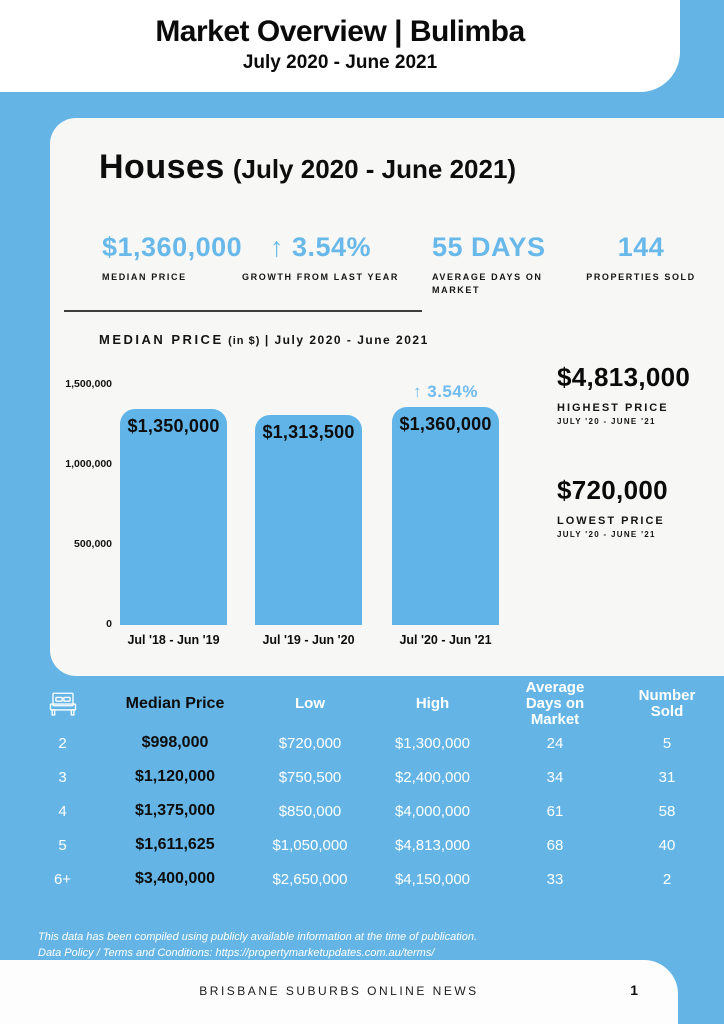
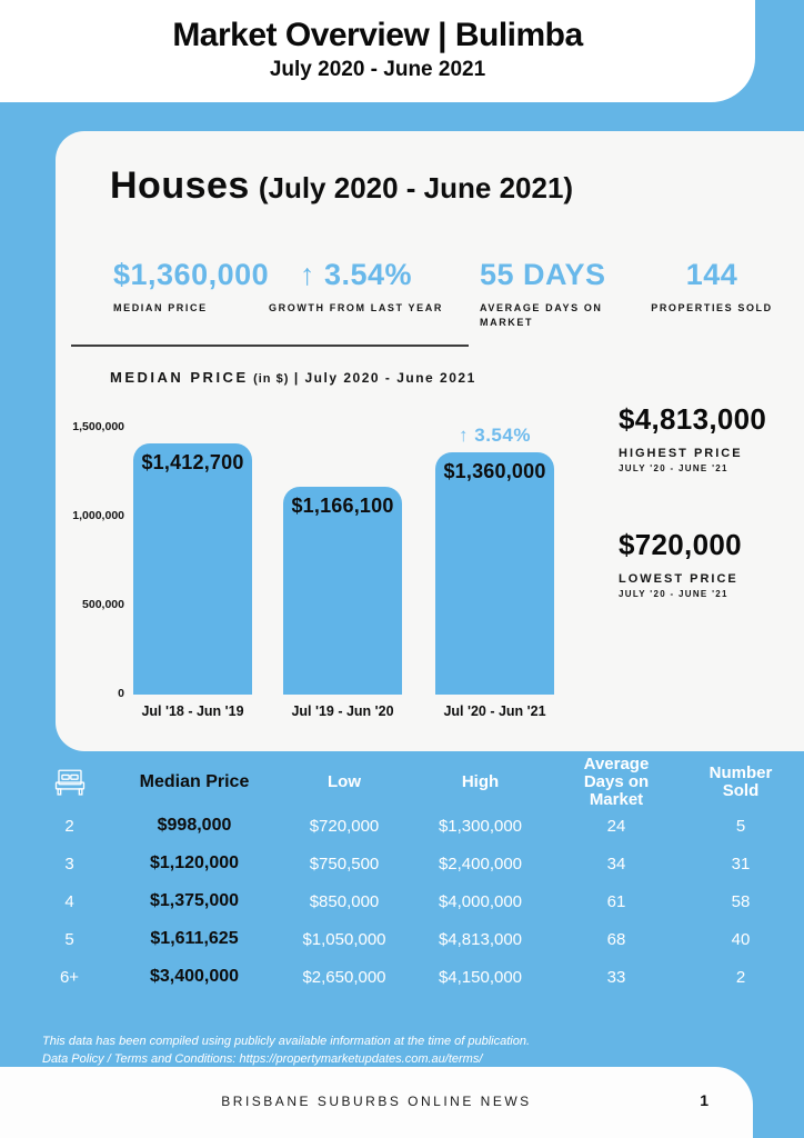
Jul '18 - Jun '19: $1,350,000 -> $1,412,700
Jul '19 - Jun '20: $1,313,500 -> $1,166,100
